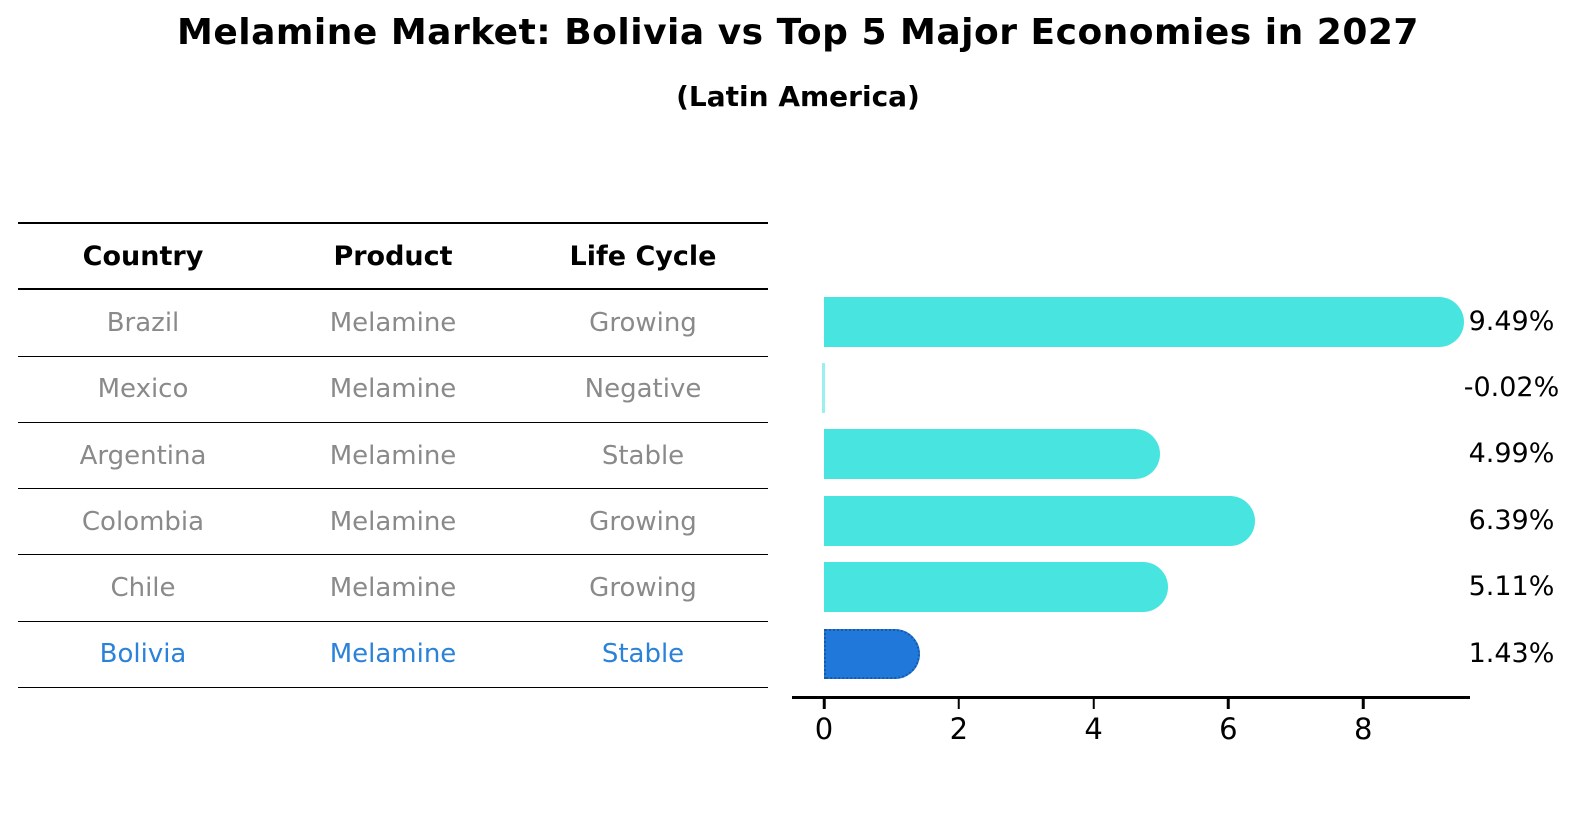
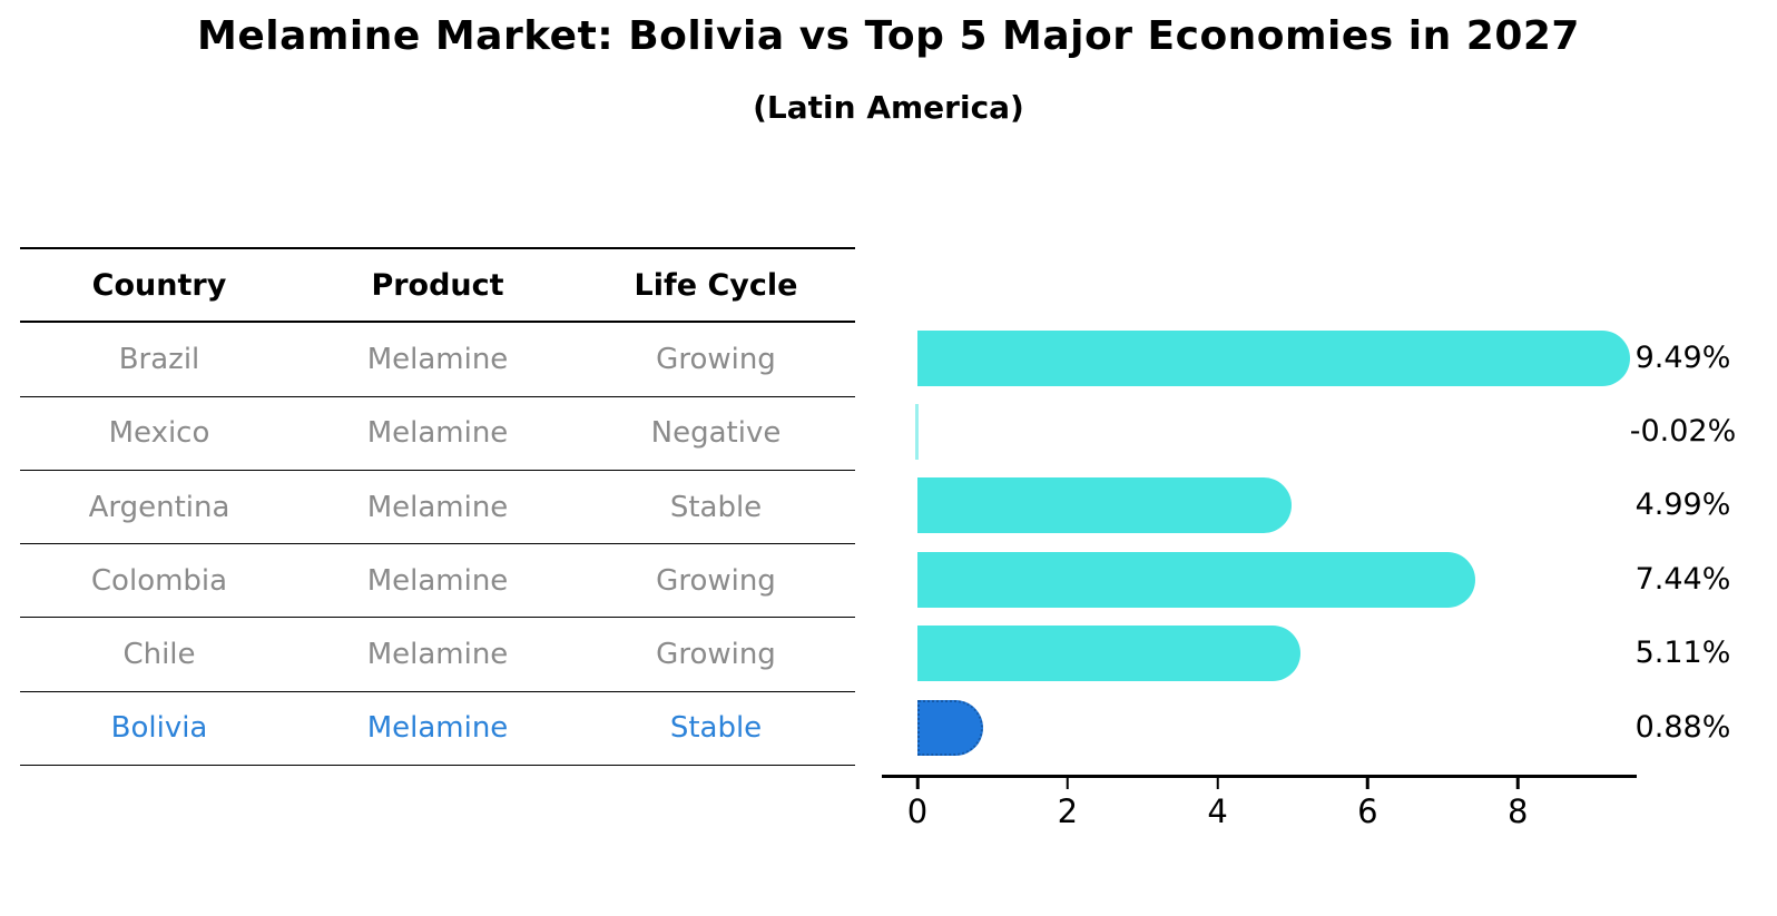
Colombia: 6.39% -> 7.44%
Bolivia: 1.43% -> 0.88%
